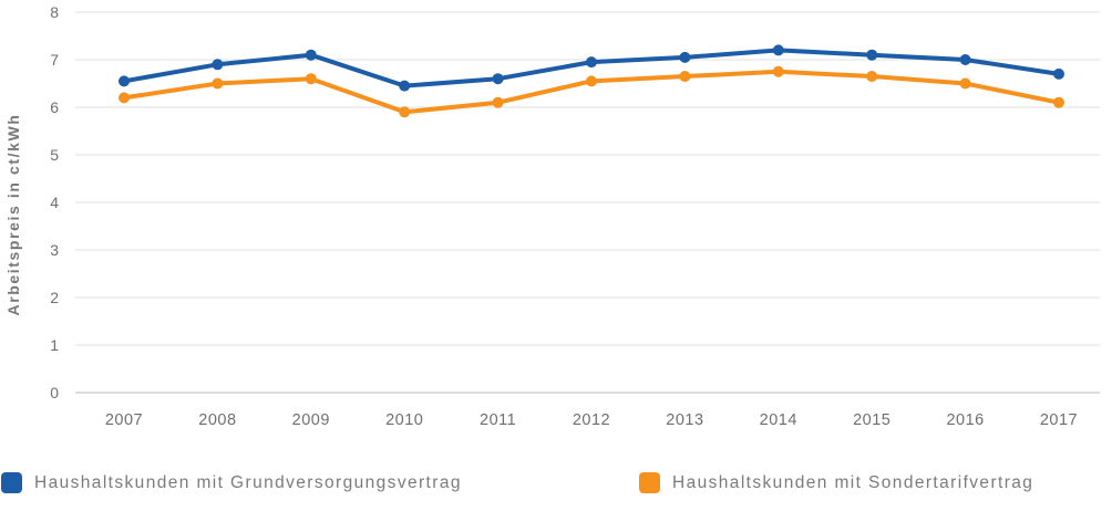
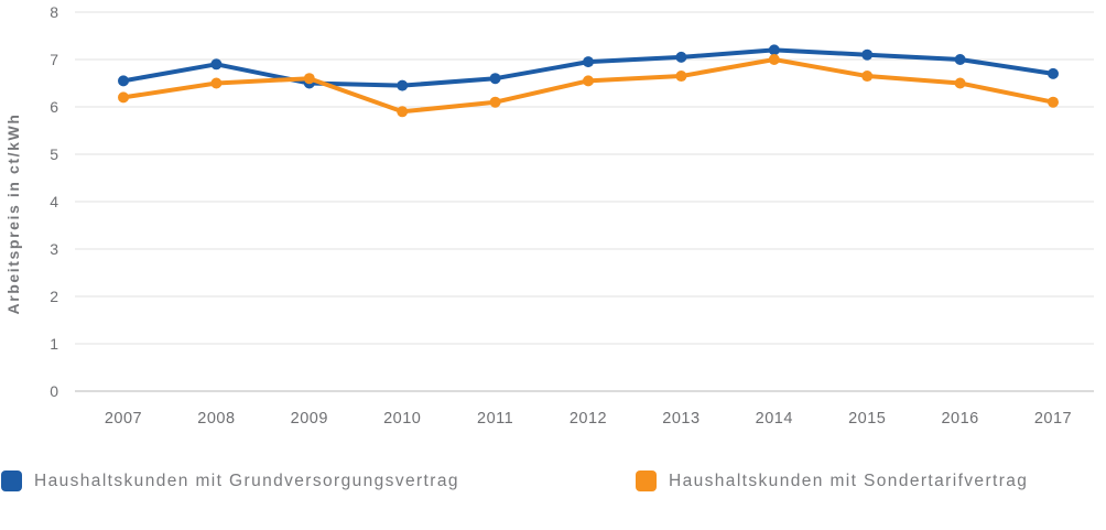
Haushaltskunden mit Grundversorgungsvertrag/2009: 7.1 -> 6.5
Haushaltskunden mit Sondertarifvertrag/2014: 6.8 -> 7.0
